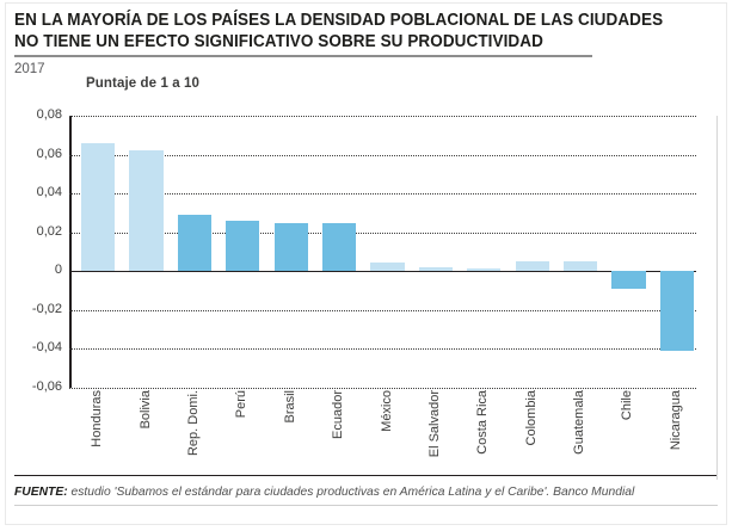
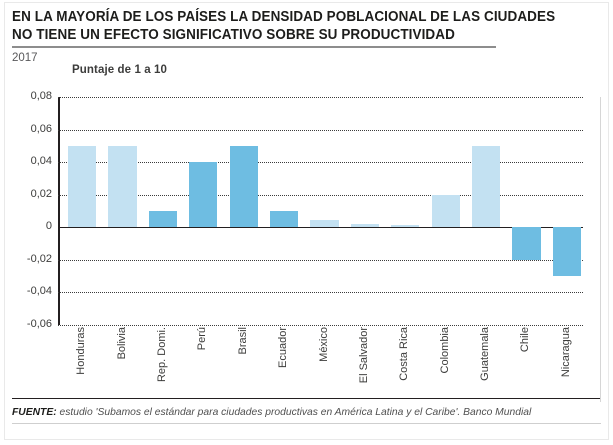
Honduras: 0,07 -> 0,05
Bolivia: 0,06 -> 0,05
Rep. Domi.: 0,03 -> 0,01
Perú: 0,03 -> 0,04
Brasil: 0,03 -> 0,05
Ecuador: 0,03 -> 0,01
Colombia: 0,01 -> 0,02
Guatemala: 0,01 -> 0,05
Chile: -0,01 -> -0,02
Nicaragua: -0,04 -> -0,03
